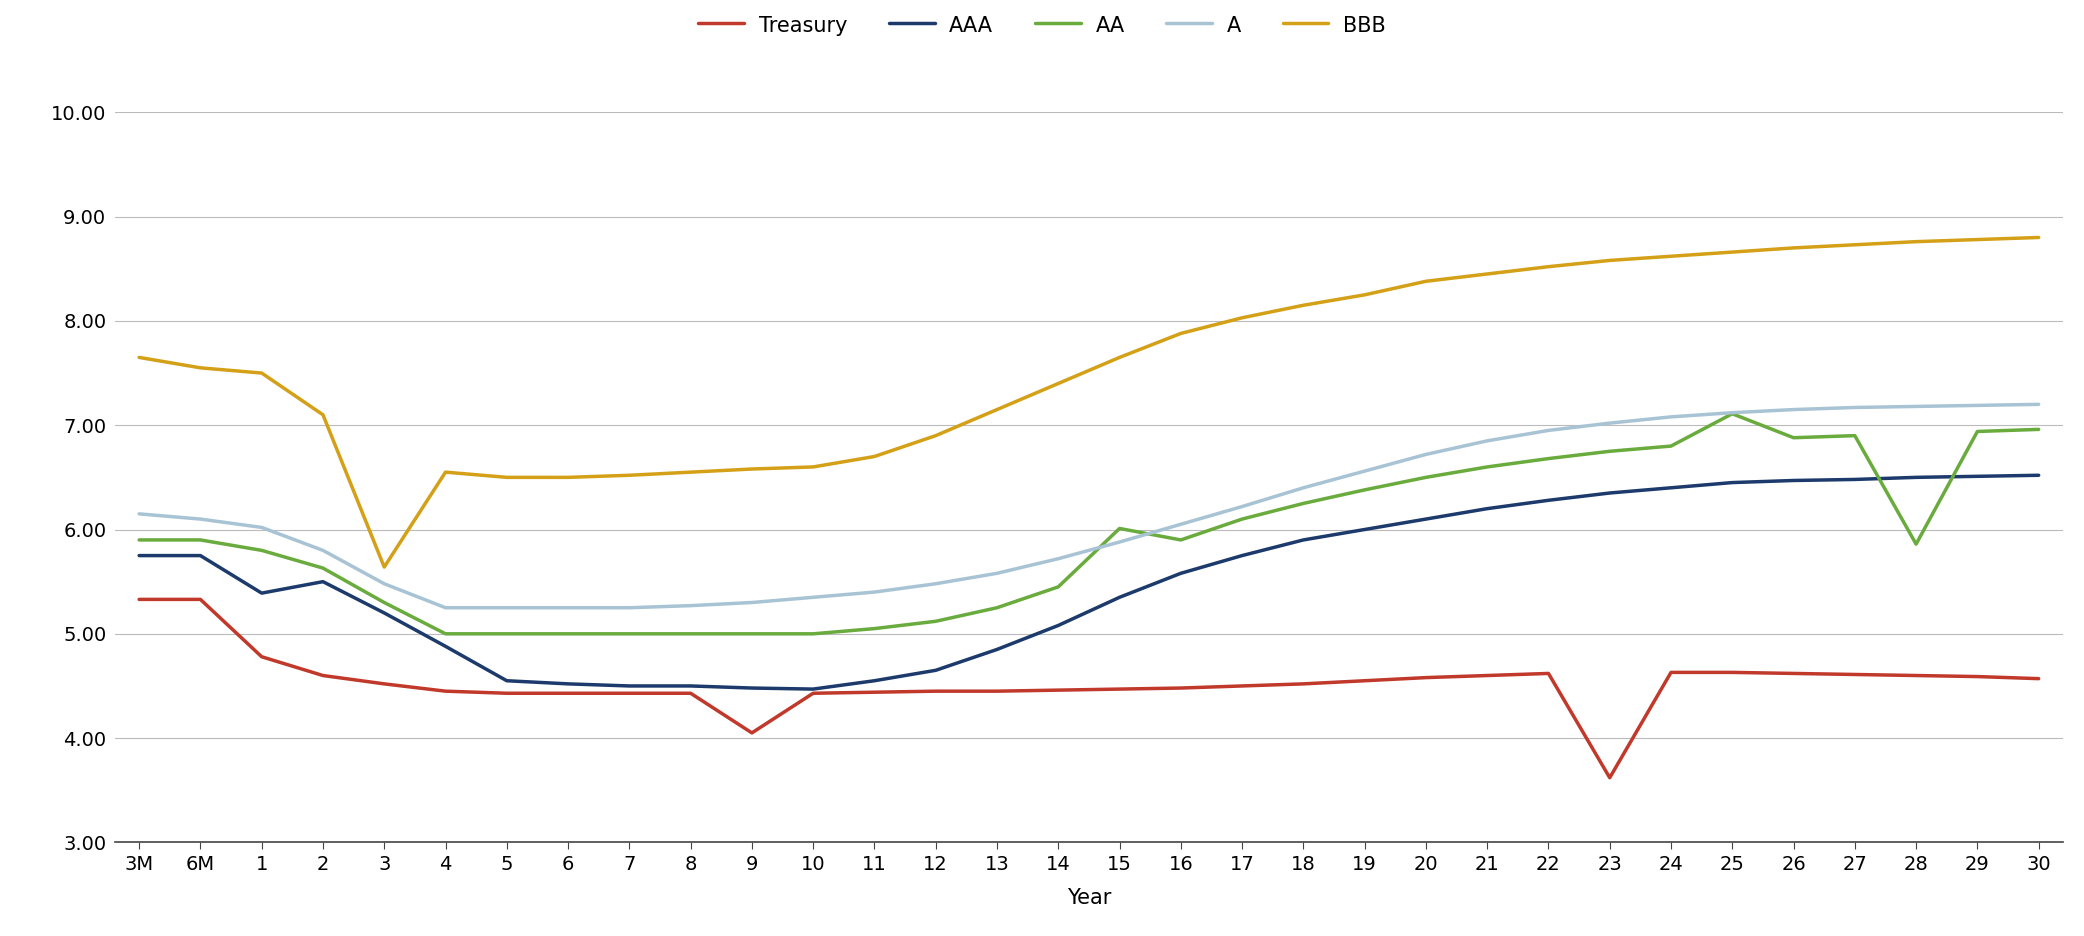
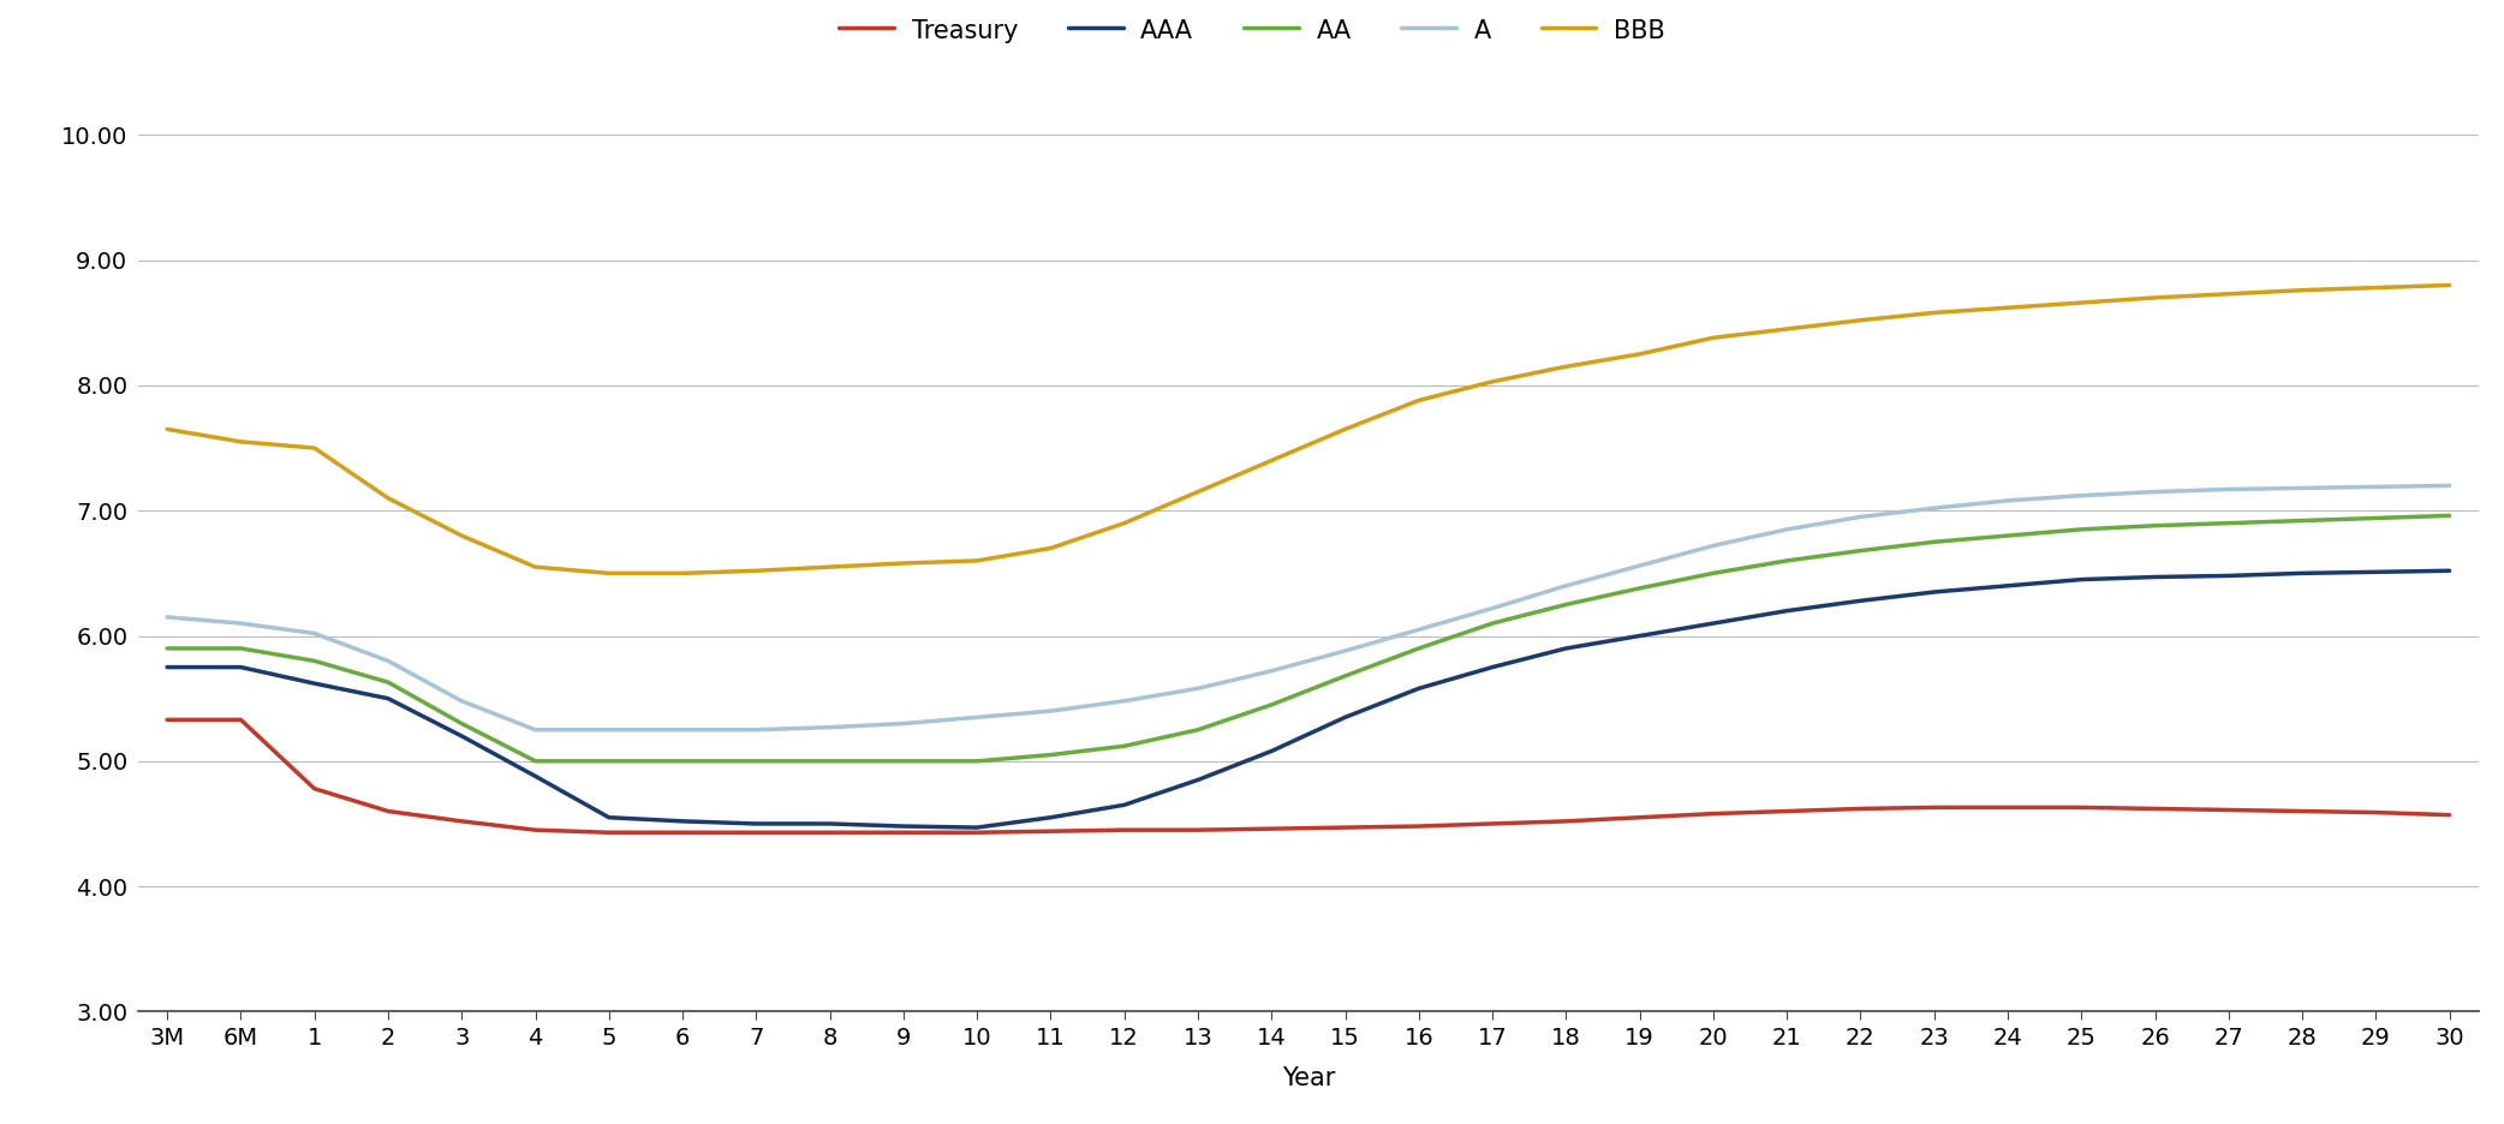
AAA/1: 5.39 -> 5.62
BBB/3: 5.64 -> 6.80
Treasury/9: 4.05 -> 4.43
AA/15: 6.01 -> 5.68
Treasury/23: 3.62 -> 4.63
AA/25: 7.11 -> 6.85
AA/28: 5.86 -> 6.92
